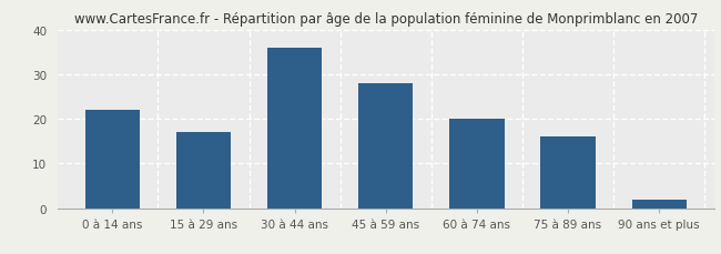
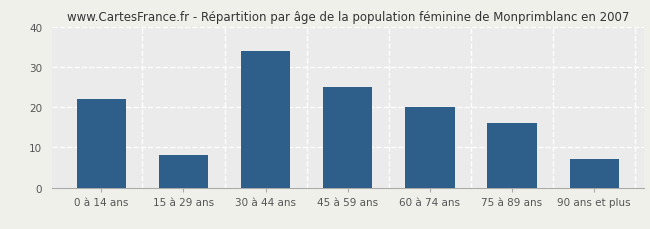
15 à 29 ans: 17 -> 8
30 à 44 ans: 36 -> 34
45 à 59 ans: 28 -> 25
90 ans et plus: 2 -> 7
